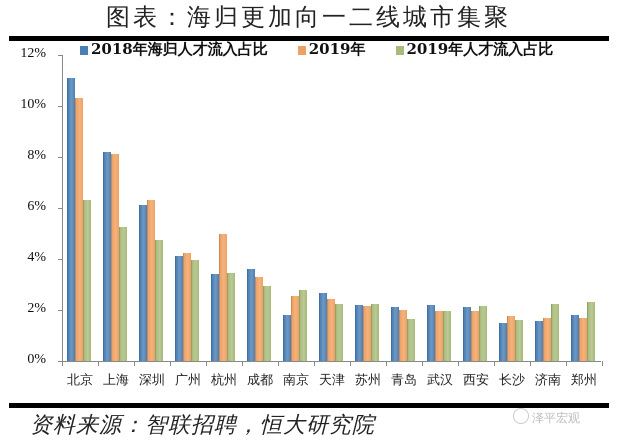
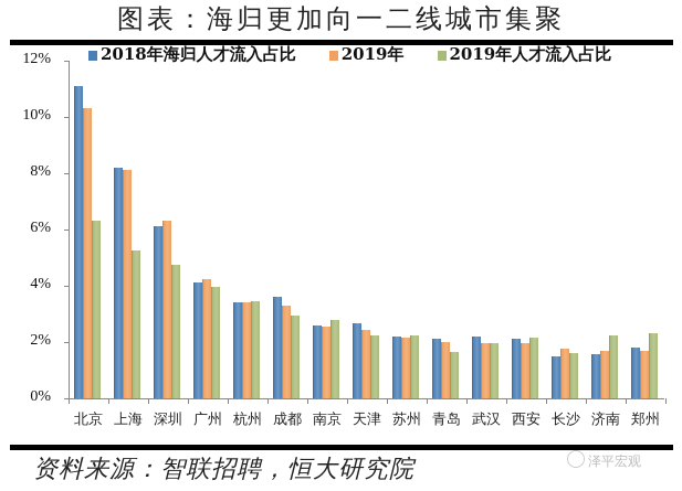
2019年/杭州: 5.0% -> 3.4%
2018年海归人才流入占比/南京: 1.8% -> 2.6%
